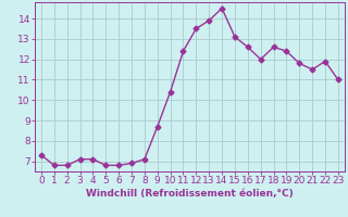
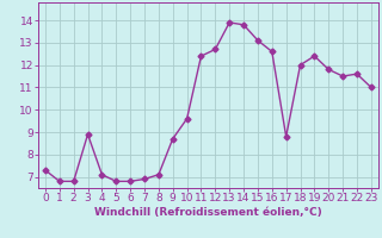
3: 7.1 -> 8.9
10: 10.4 -> 9.6
12: 13.5 -> 12.7
14: 14.5 -> 13.8
17: 12.0 -> 8.8
18: 12.6 -> 12.0
22: 11.9 -> 11.6
